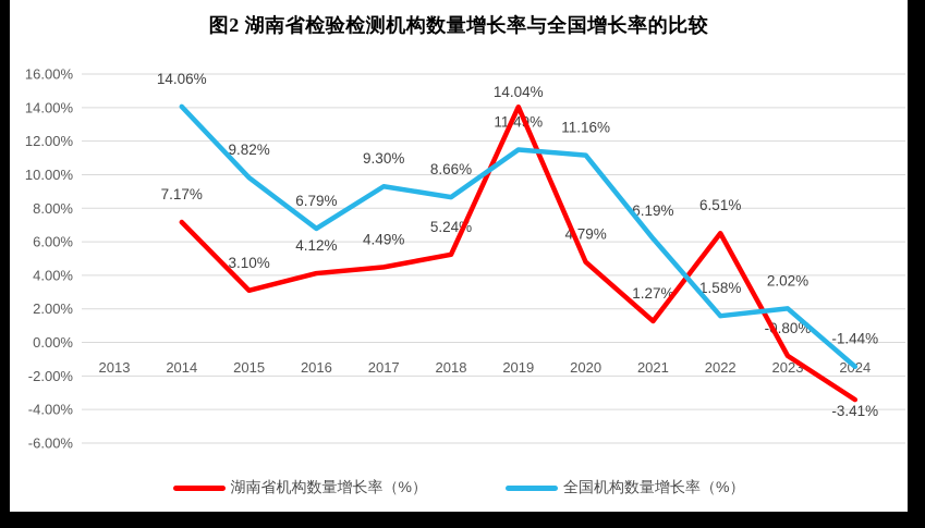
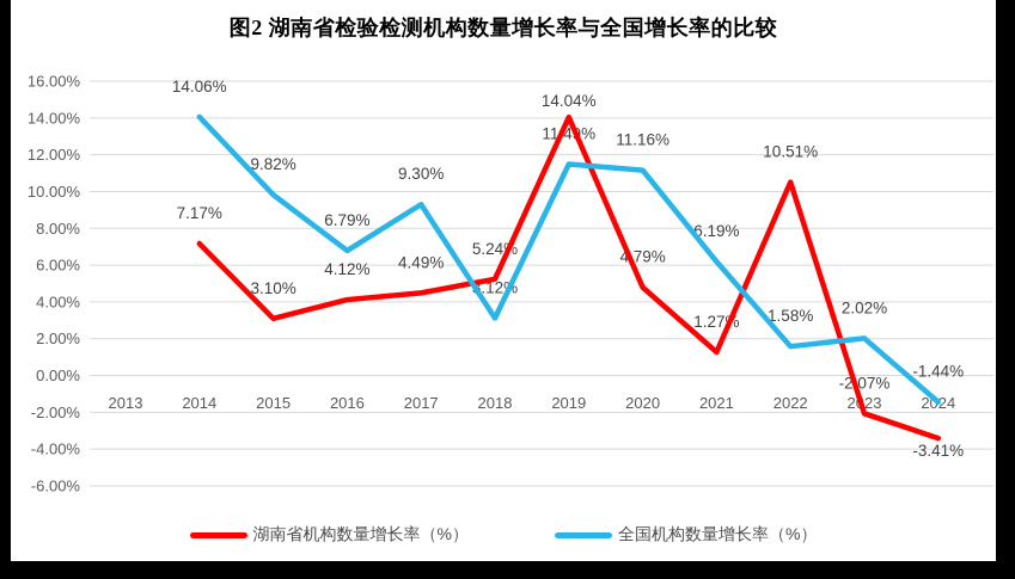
全国机构数量增长率（%）/2018: 8.66% -> 3.12%
湖南省机构数量增长率（%）/2022: 6.51% -> 10.51%
湖南省机构数量增长率（%）/2023: -0.80% -> -2.07%
